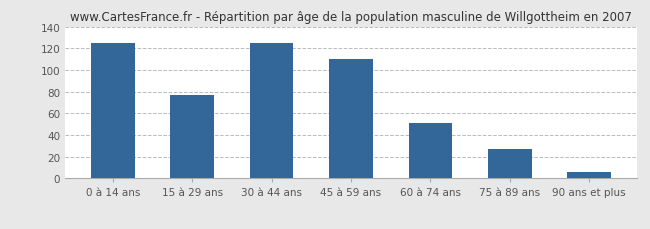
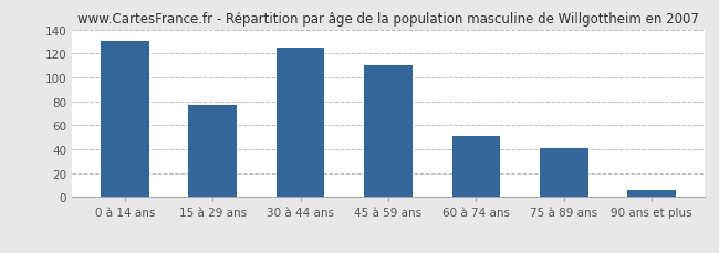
0 à 14 ans: 125 -> 130
75 à 89 ans: 27 -> 41
